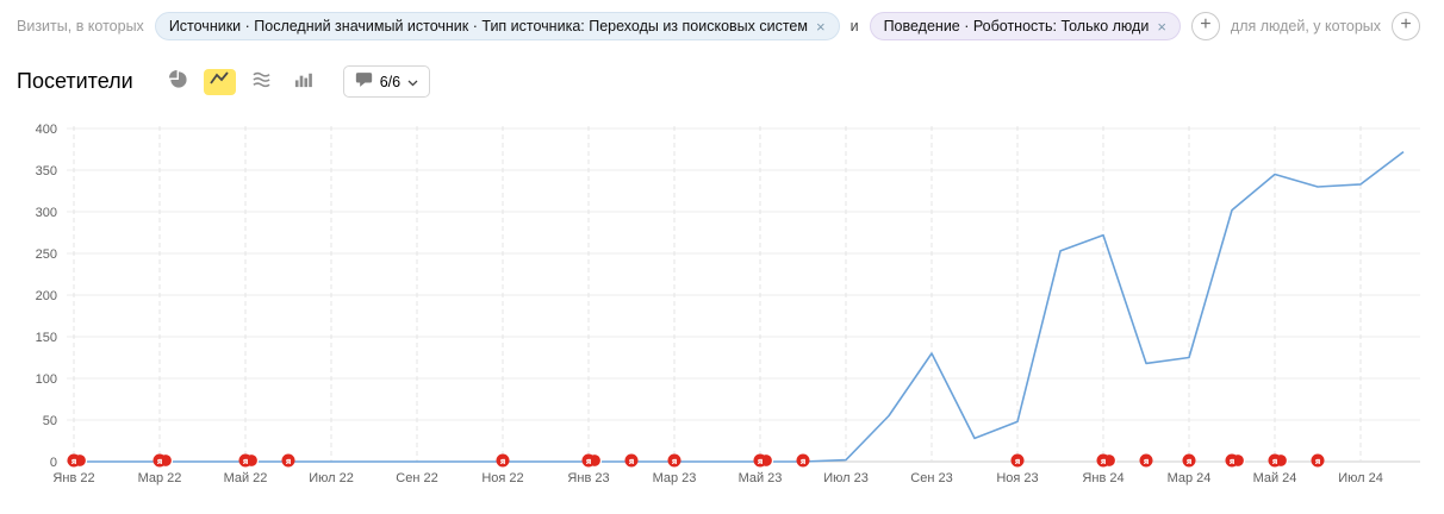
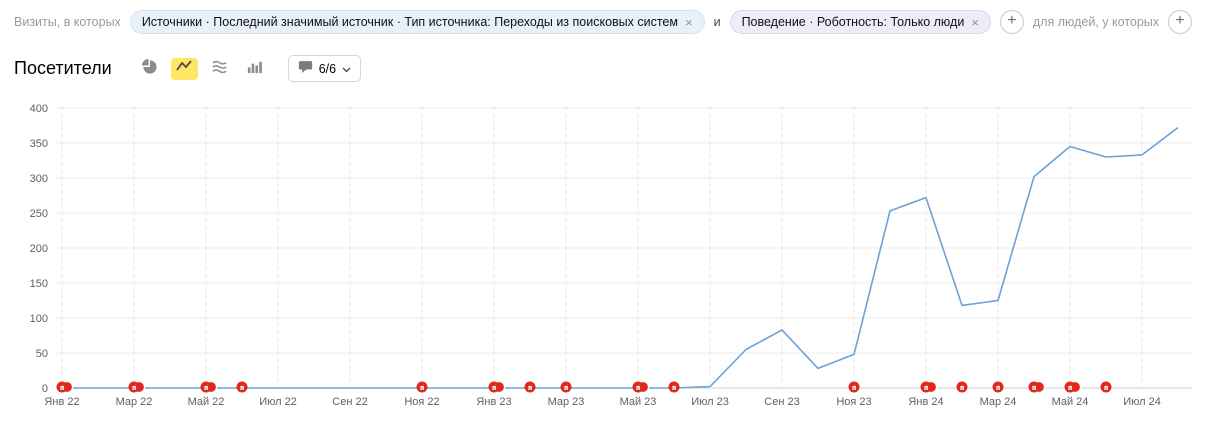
Сен 23: 130 -> 80
